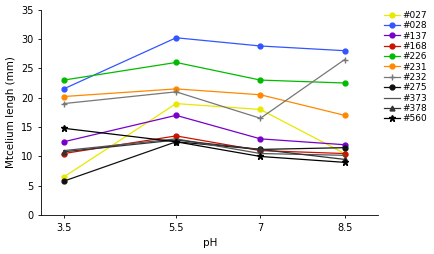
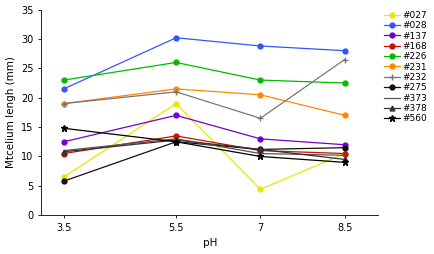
#231/3.5: 20.2 -> 19.0
#027/7: 18.0 -> 4.4
